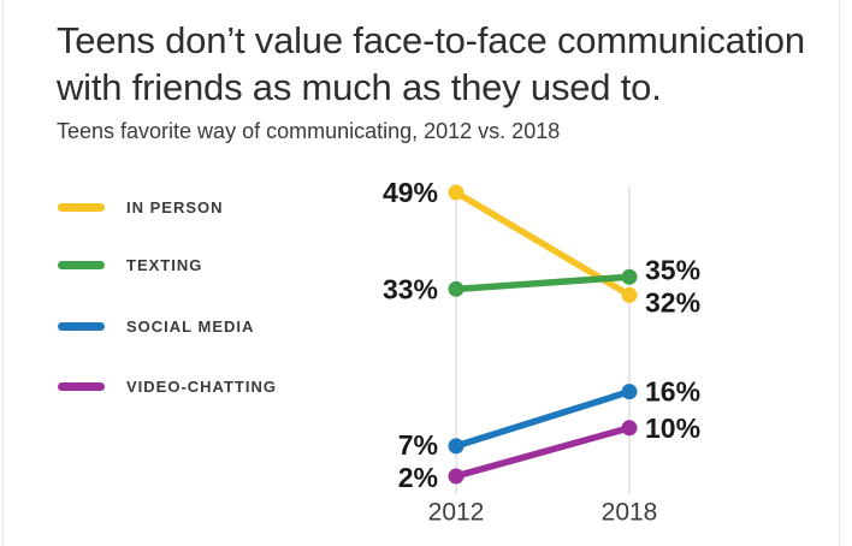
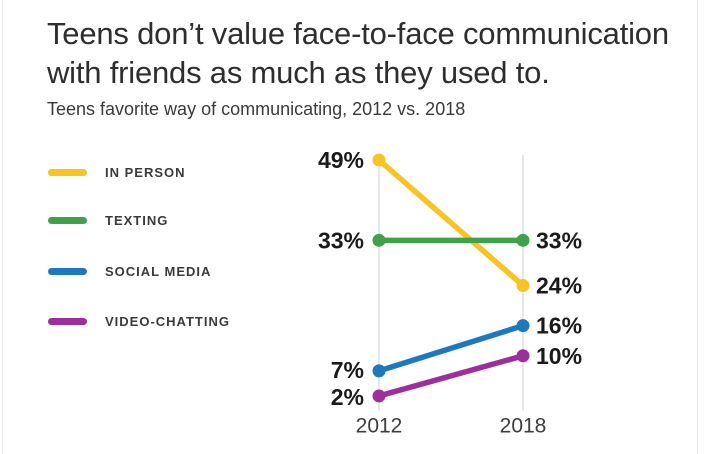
IN PERSON/2018: 32% -> 24%
TEXTING/2018: 35% -> 33%
